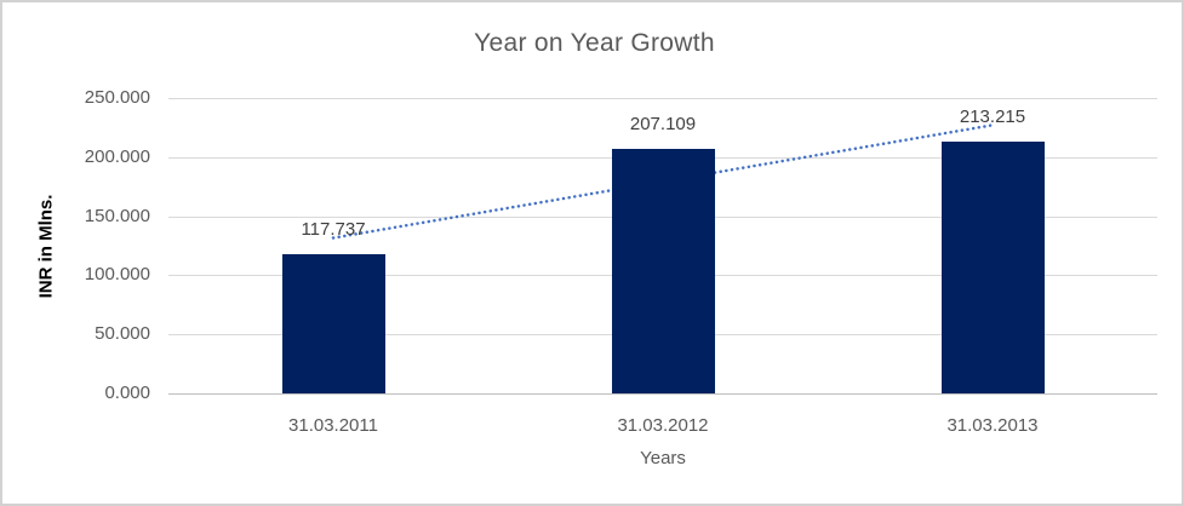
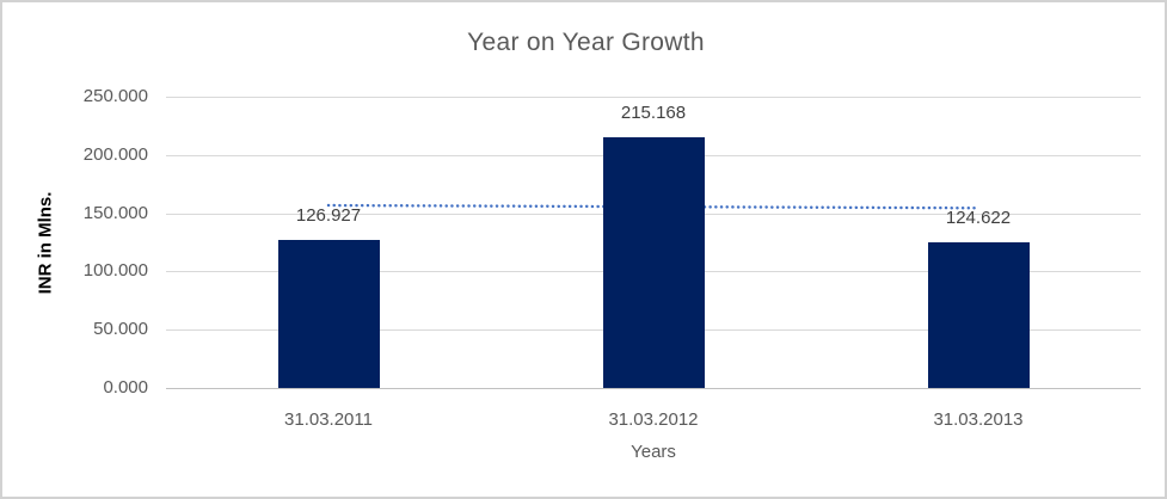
31.03.2011: 117.737 -> 126.927
31.03.2012: 207.109 -> 215.168
31.03.2013: 213.215 -> 124.622
